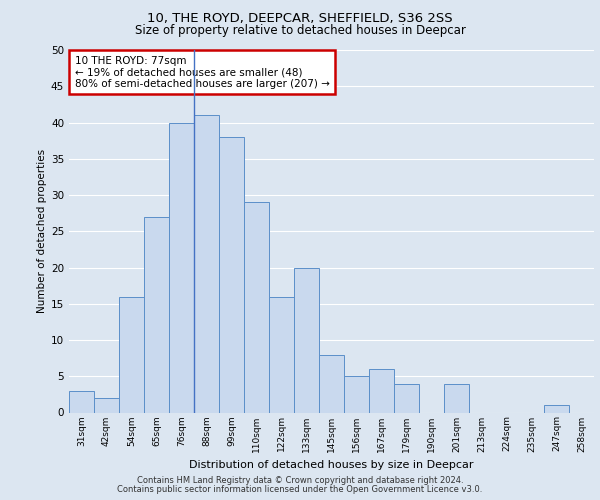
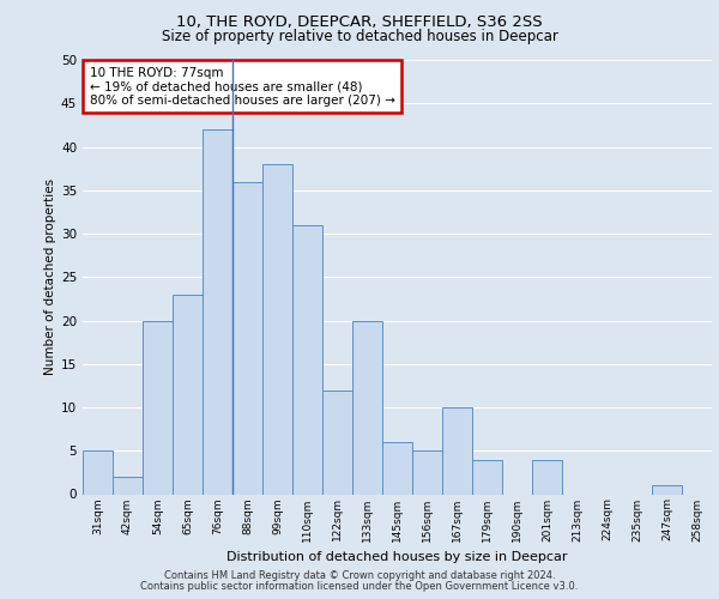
31sqm: 3 -> 5
54sqm: 16 -> 20
65sqm: 27 -> 23
76sqm: 40 -> 42
88sqm: 41 -> 36
110sqm: 29 -> 31
122sqm: 16 -> 12
145sqm: 8 -> 6
167sqm: 6 -> 10
